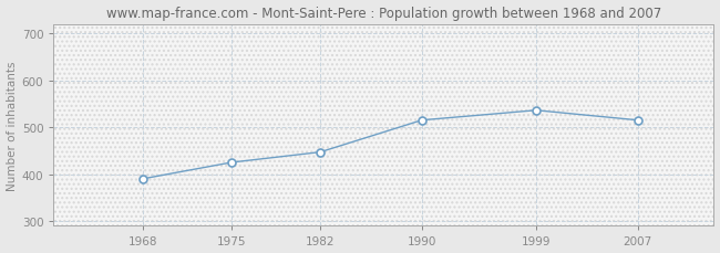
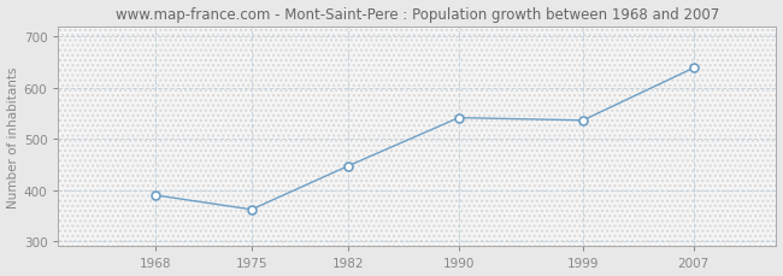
1975: 425 -> 362
1990: 515 -> 541
2007: 515 -> 638
